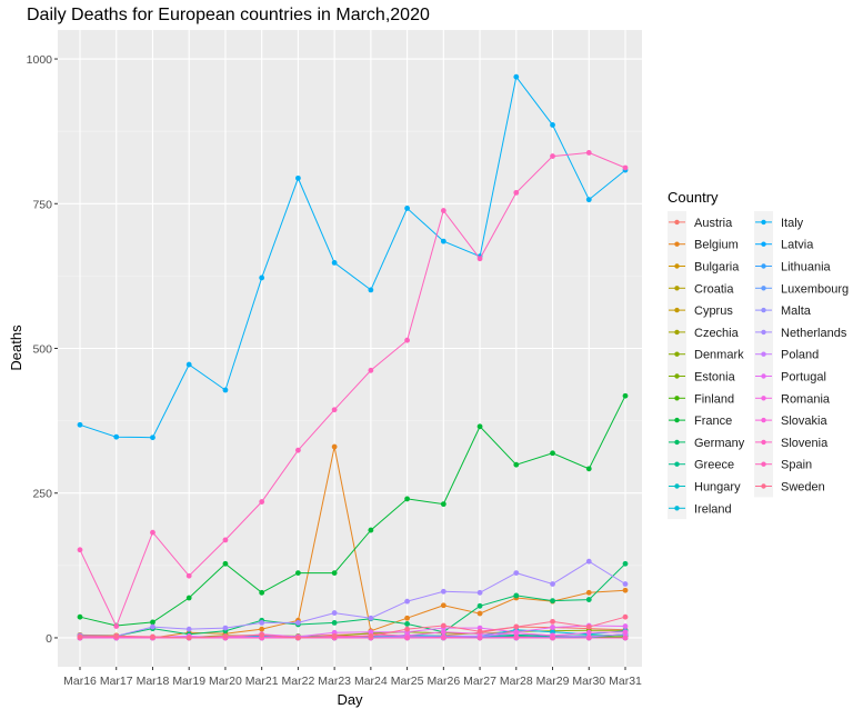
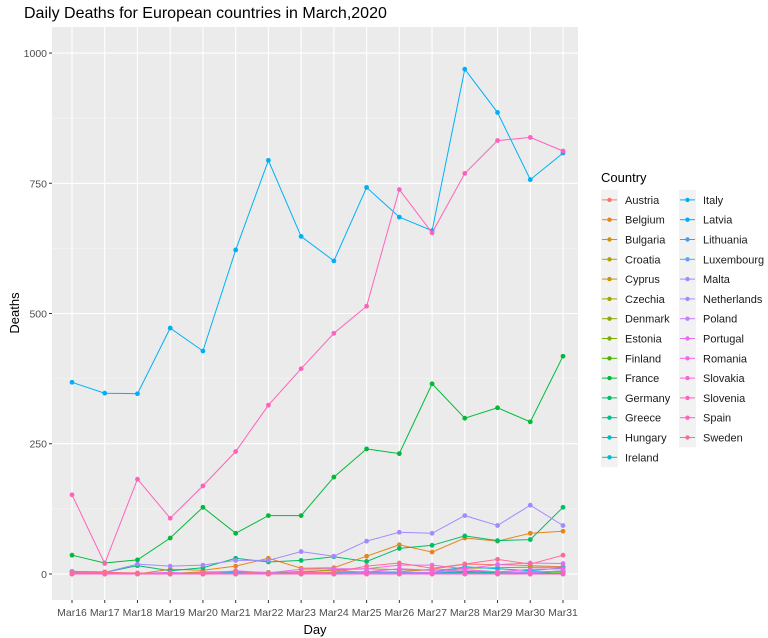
Belgium/Mar23: 330 -> 10
Germany/Mar26: 10 -> 50
